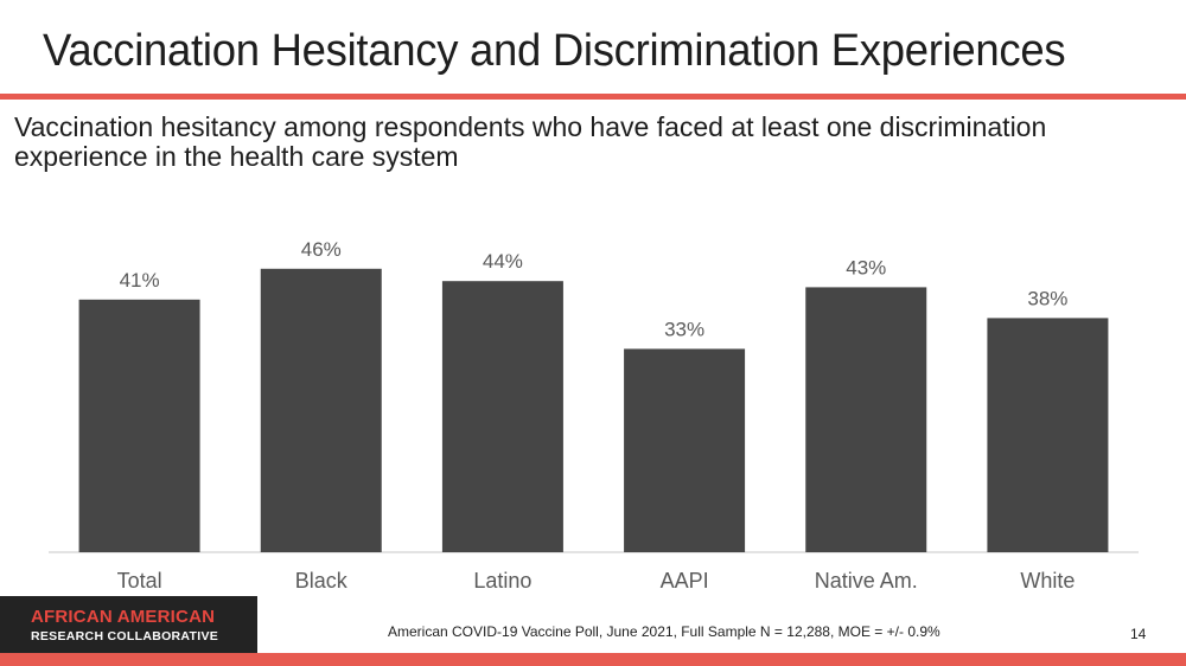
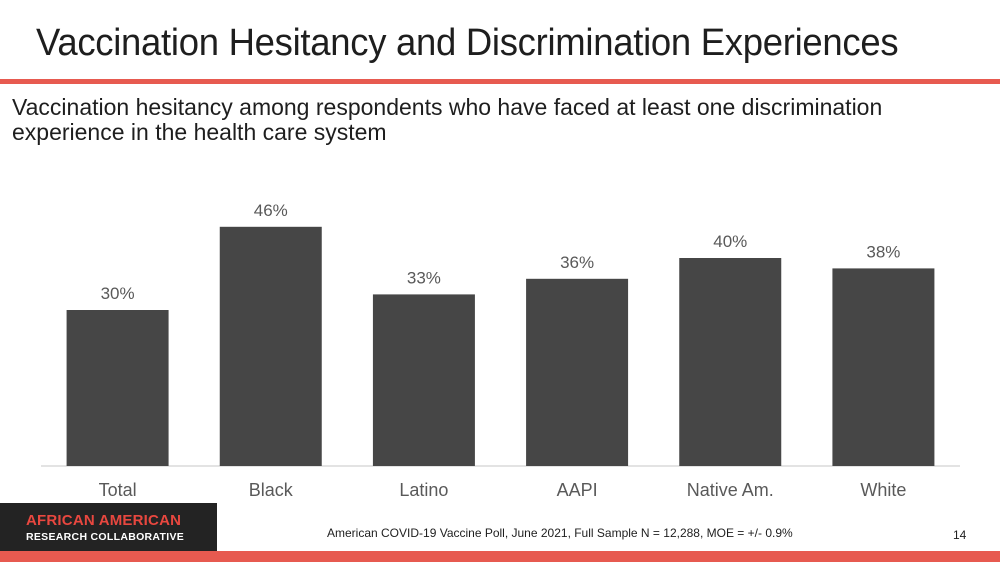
Total: 41% -> 30%
Latino: 44% -> 33%
AAPI: 33% -> 36%
Native Am.: 43% -> 40%
